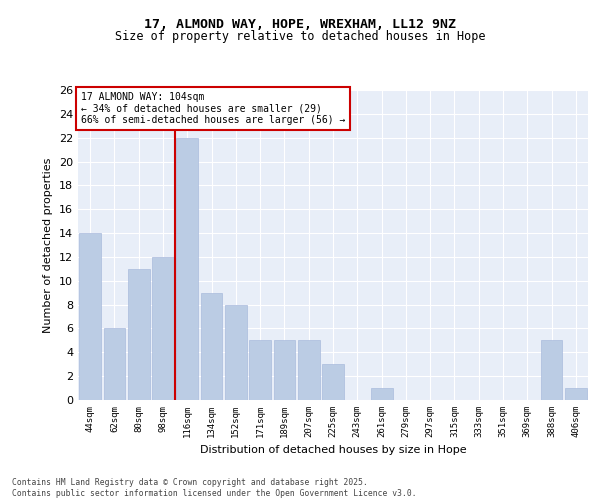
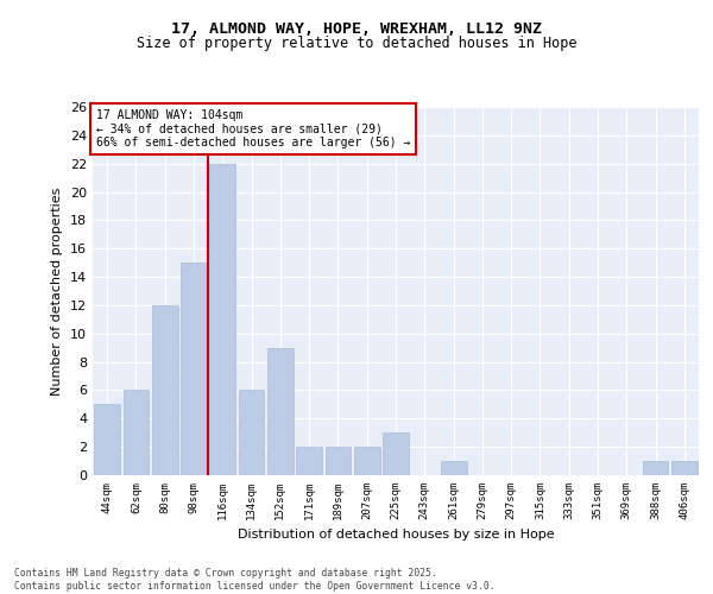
44sqm: 14 -> 5
80sqm: 11 -> 12
98sqm: 12 -> 15
134sqm: 9 -> 6
152sqm: 8 -> 9
171sqm: 5 -> 2
189sqm: 5 -> 2
207sqm: 5 -> 2
388sqm: 5 -> 1
